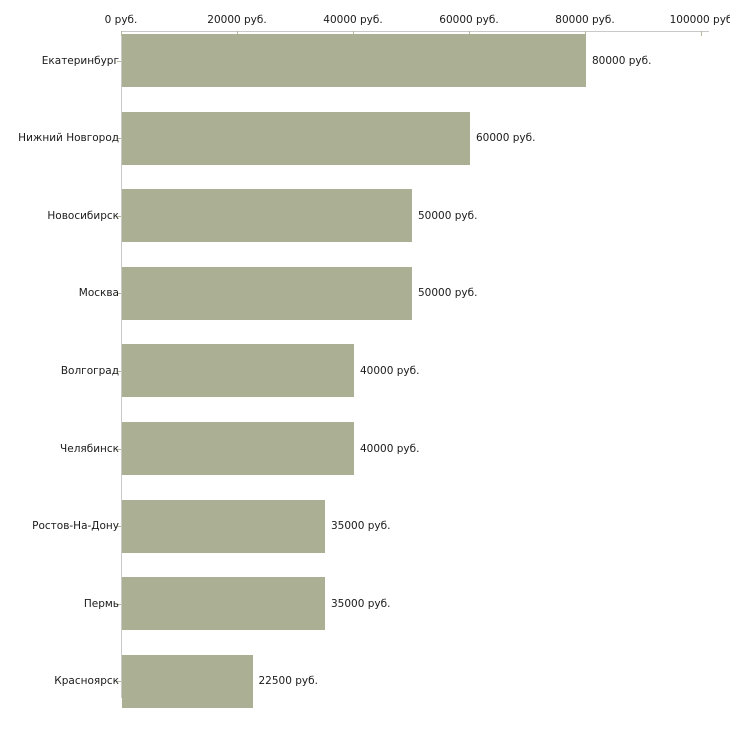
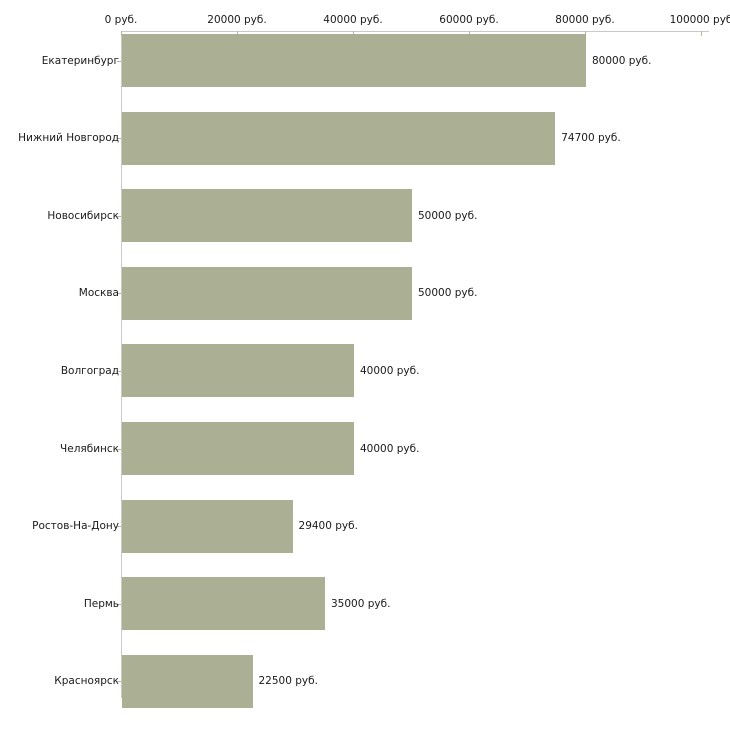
Нижний Новгород: 60000 -> 74700
Ростов-На-Дону: 35000 -> 29400
